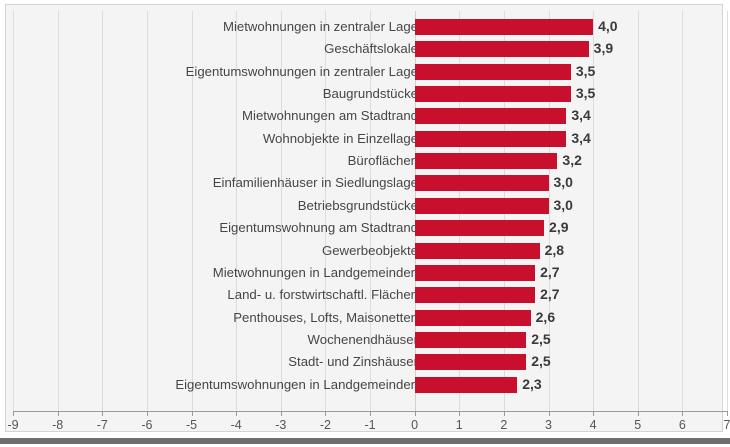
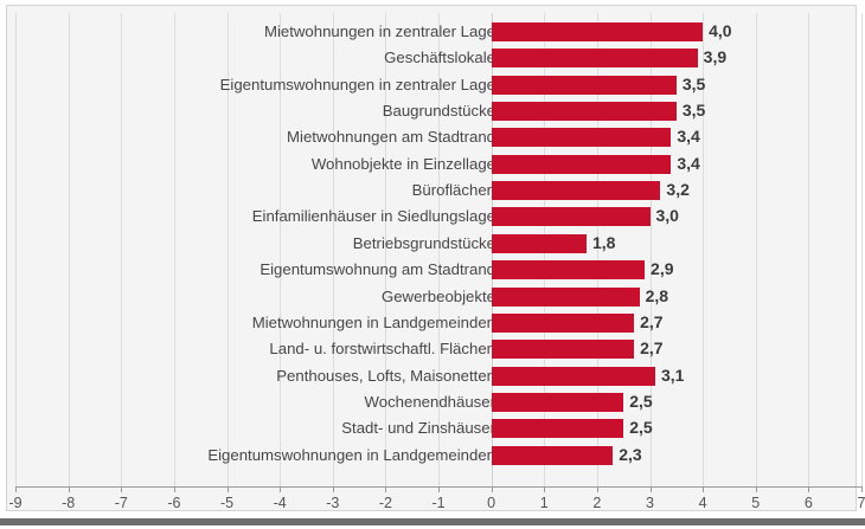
Betriebsgrundstücke: 3,0 -> 1,8
Penthouses, Lofts, Maisonetten: 2,6 -> 3,1
